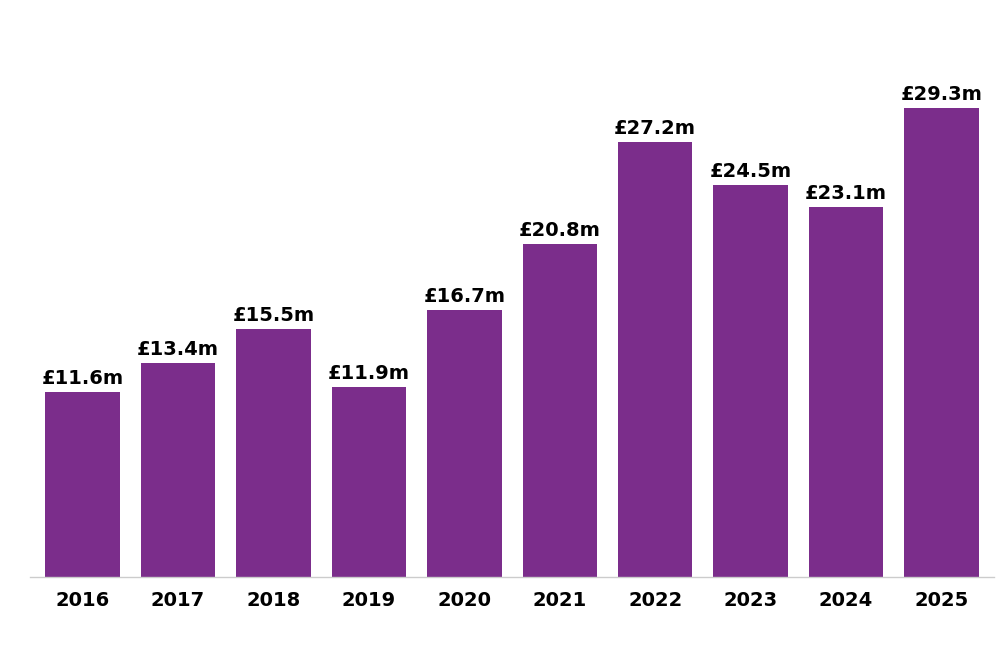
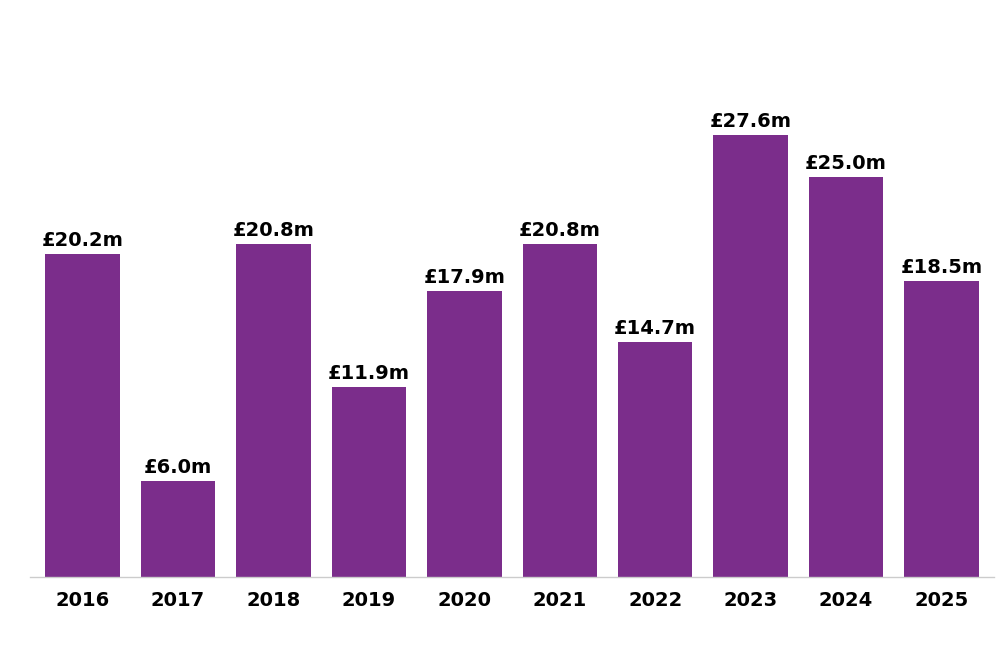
2016: £11.6m -> £20.2m
2017: £13.4m -> £6.0m
2018: £15.5m -> £20.8m
2020: £16.7m -> £17.9m
2022: £27.2m -> £14.7m
2023: £24.5m -> £27.6m
2024: £23.1m -> £25.0m
2025: £29.3m -> £18.5m
